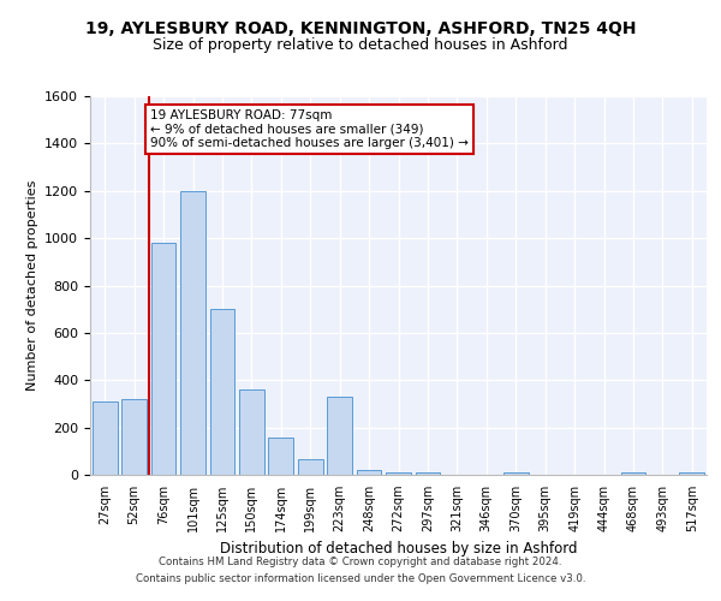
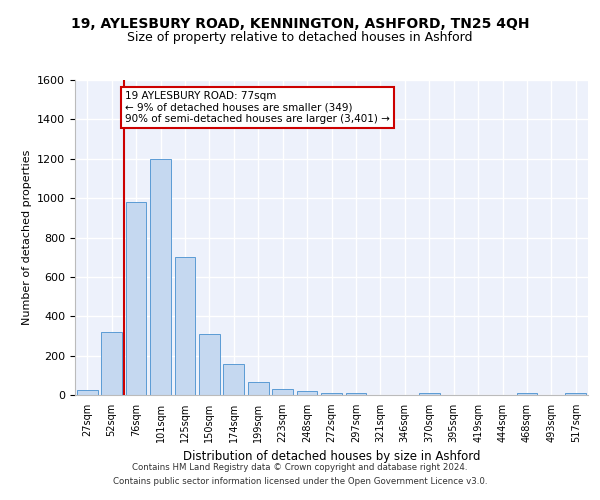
27sqm: 310 -> 20
150sqm: 360 -> 310
223sqm: 330 -> 30
